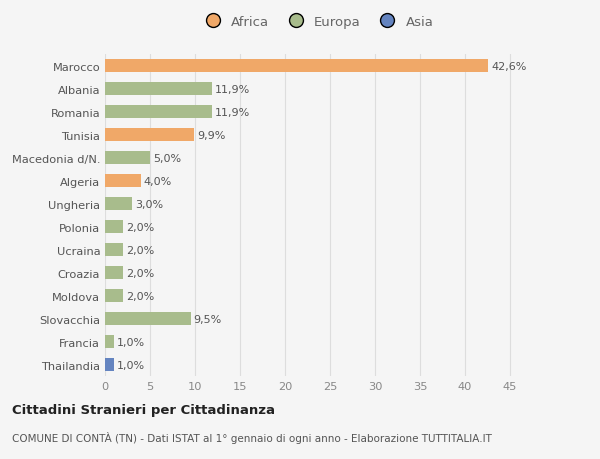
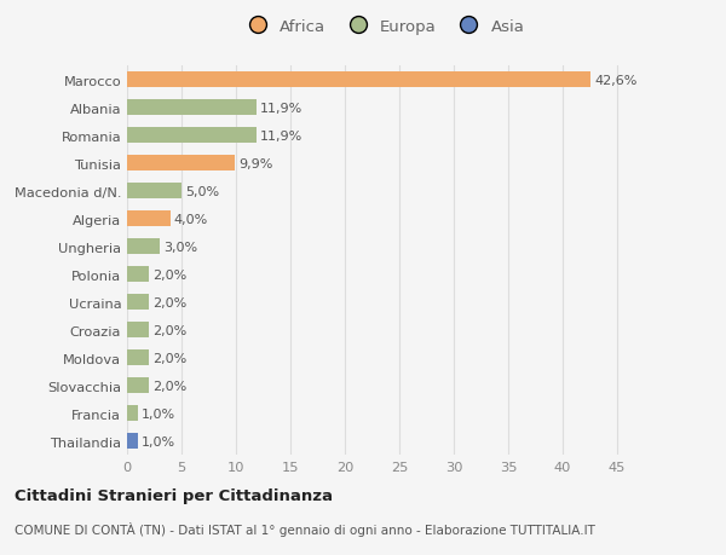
Slovacchia: 9,5% -> 2,0%
